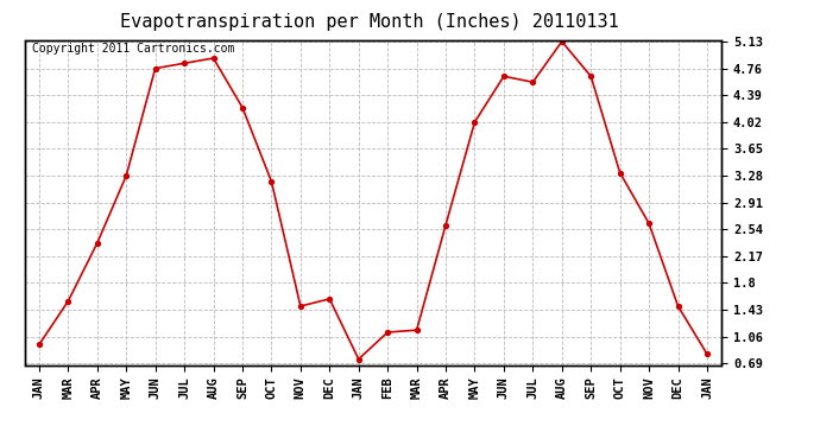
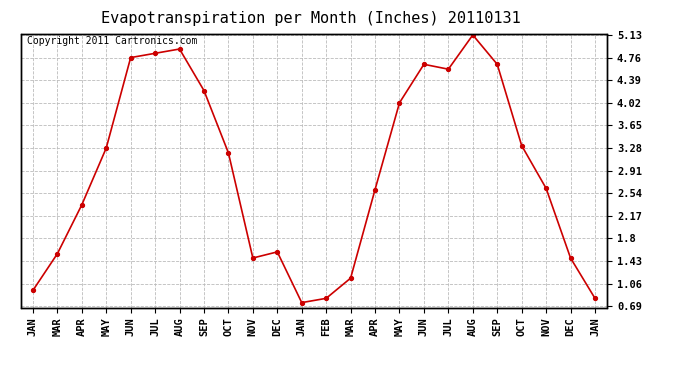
FEB: 1.12 -> 0.82
